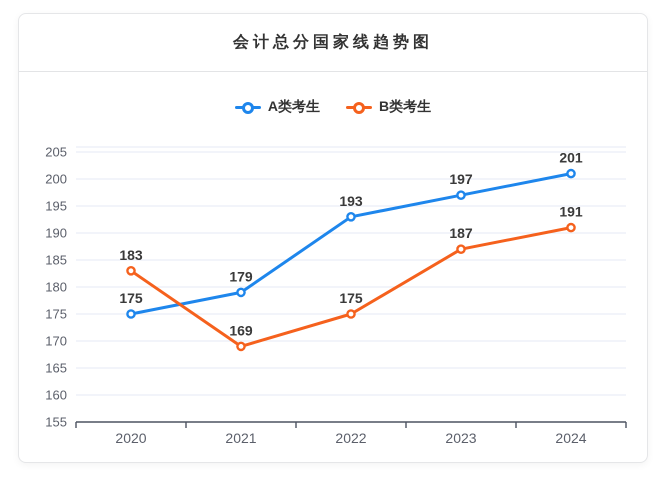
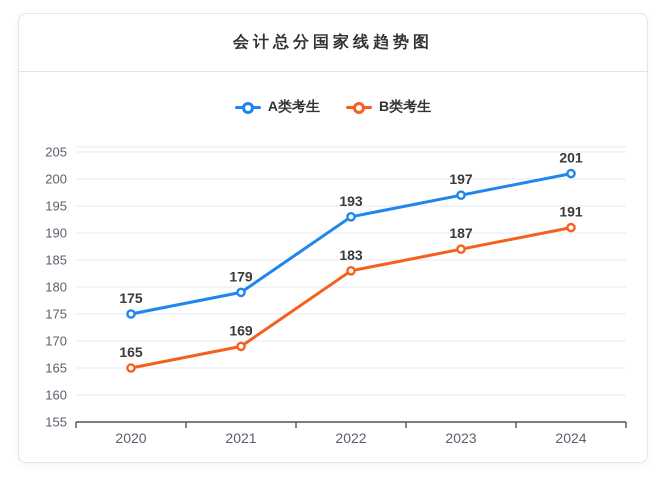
B类考生/2020: 183 -> 165
B类考生/2022: 175 -> 183
